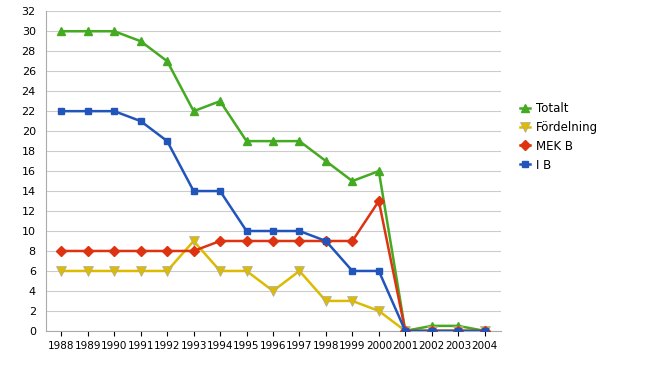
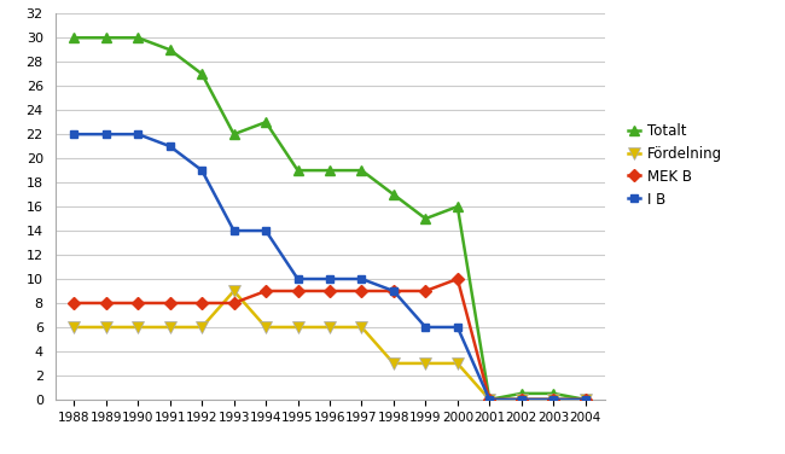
Fördelning/1996: 4 -> 6
MEK B/2000: 13 -> 10
Fördelning/2000: 2 -> 3
